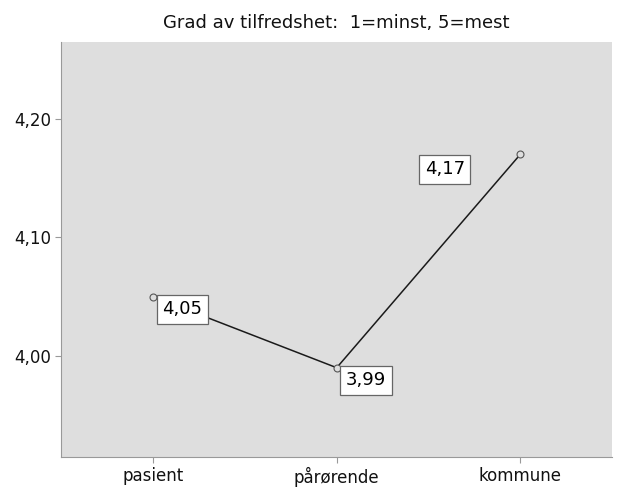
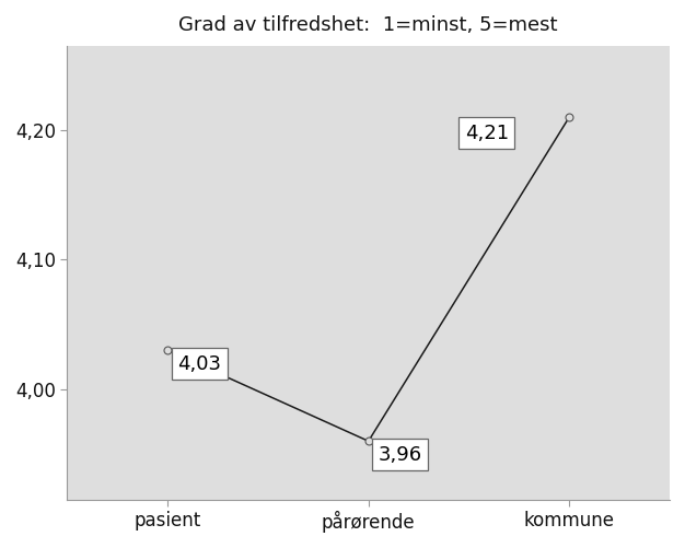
pasient: 4,05 -> 4,03
pårørende: 3,99 -> 3,96
kommune: 4,17 -> 4,21
